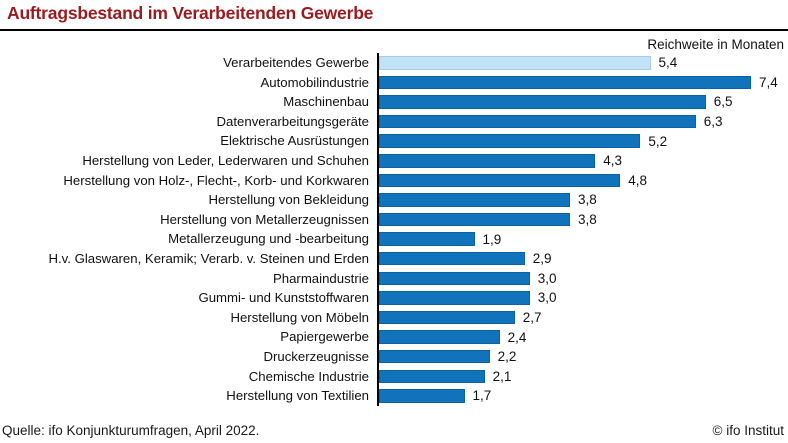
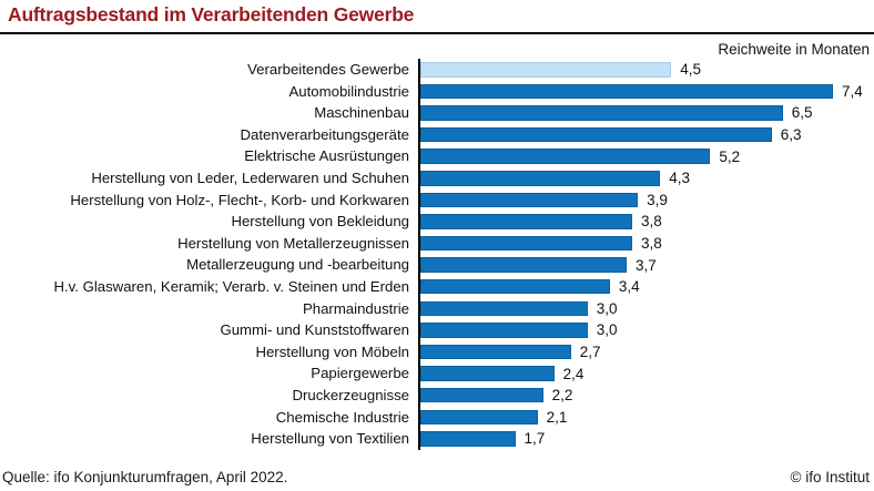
Verarbeitendes Gewerbe: 5,4 -> 4,5
Herstellung von Holz-, Flecht-, Korb- und Korkwaren: 4,8 -> 3,9
Metallerzeugung und -bearbeitung: 1,9 -> 3,7
H.v. Glaswaren, Keramik; Verarb. v. Steinen und Erden: 2,9 -> 3,4
